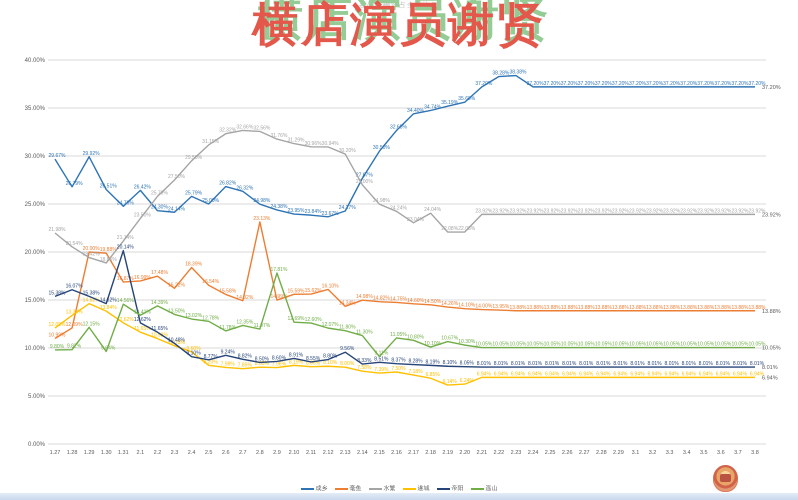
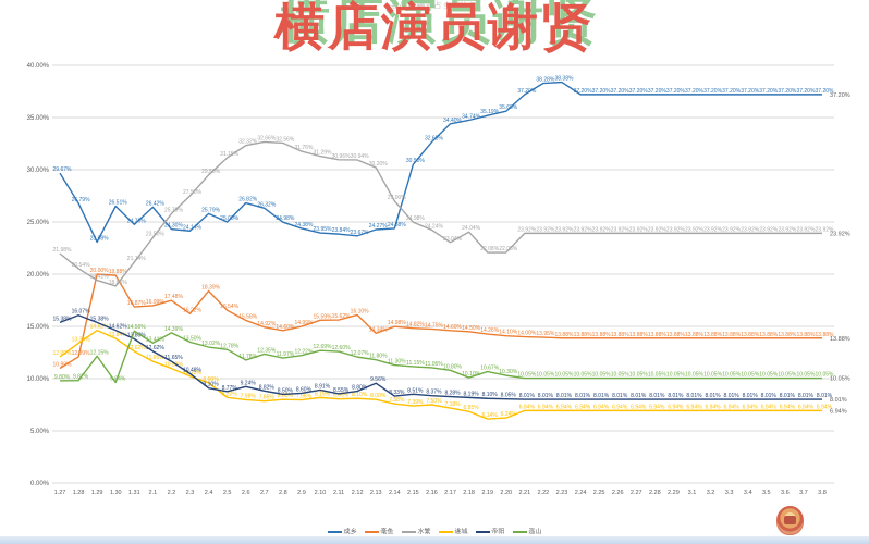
成乡/1.29: 29.92% -> 23.08%
帝阳/1.31: 20.14% -> 13.80%
毫鱼/2.8: 23.13% -> 14.60%
遥山/2.9: 17.81% -> 12.22%
成乡/2.14: 27.67% -> 24.38%
遥山/2.15: 9.11% -> 11.15%
